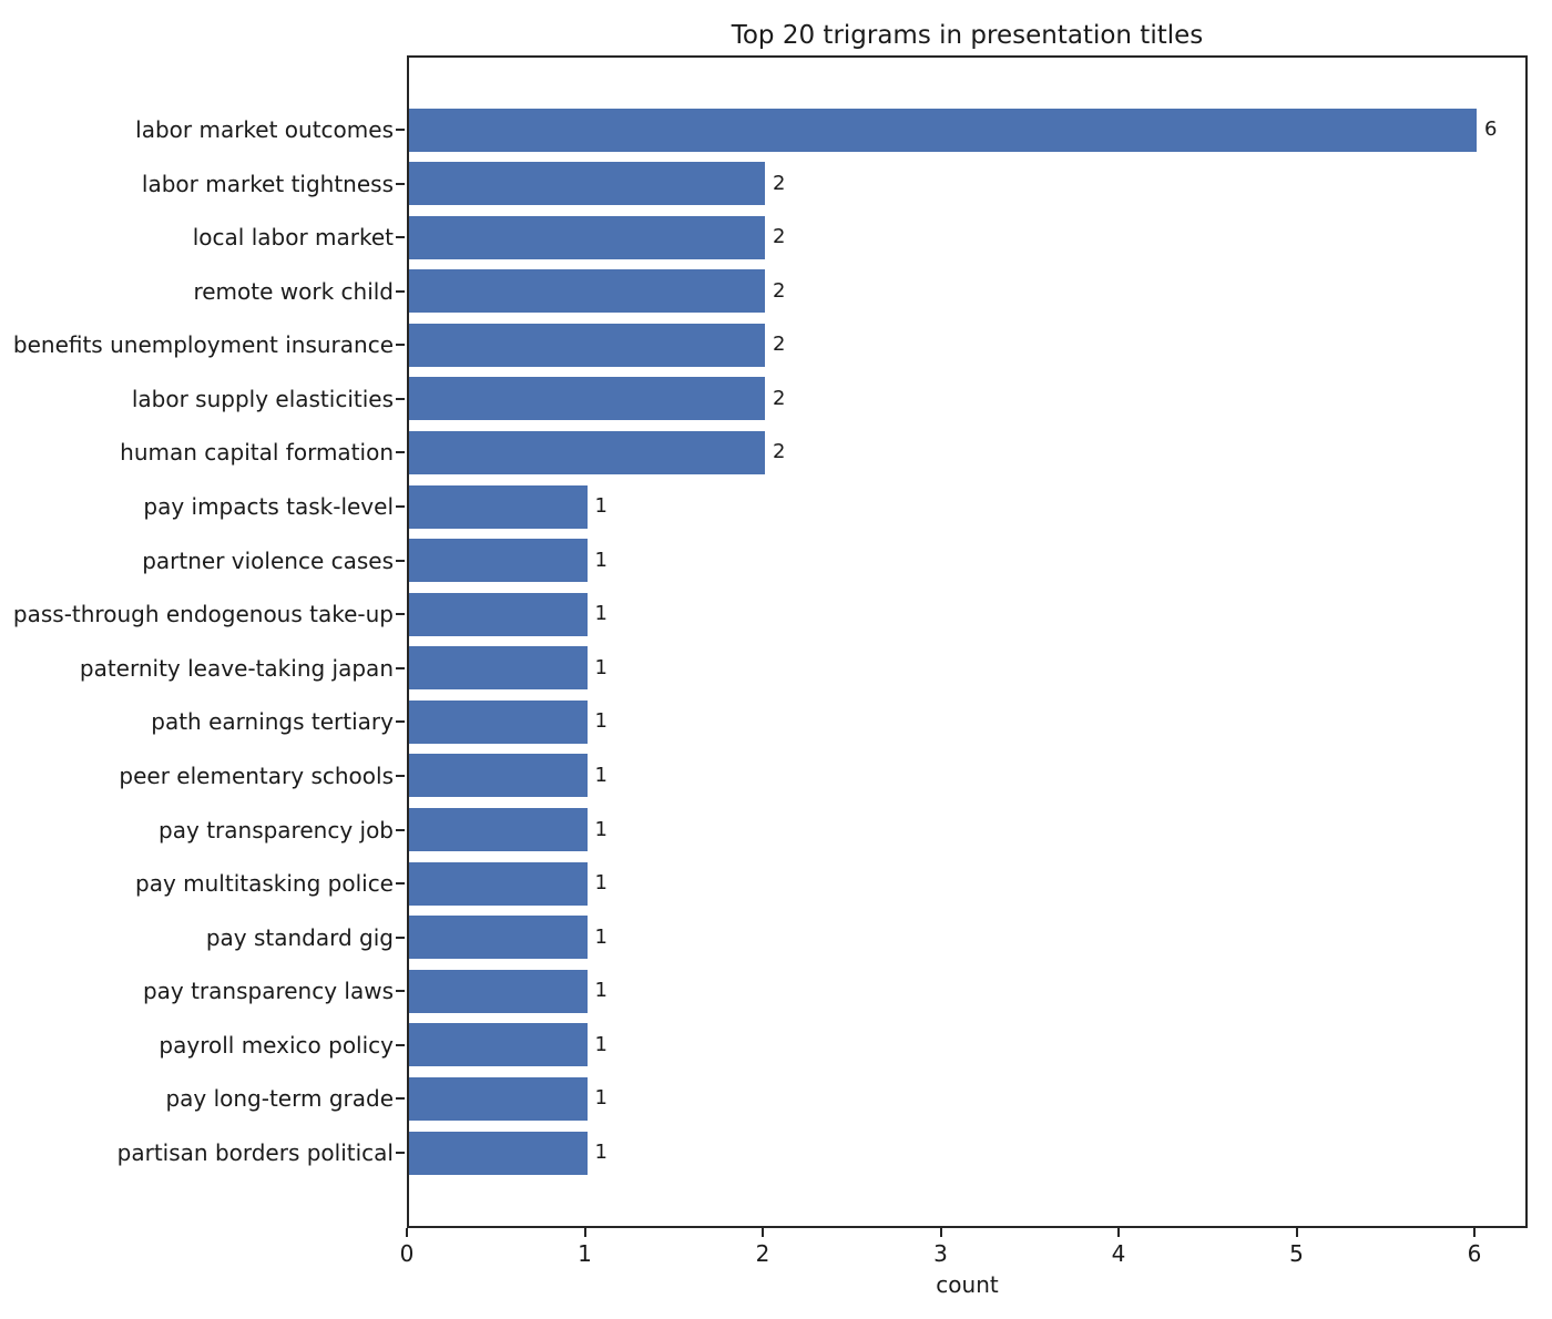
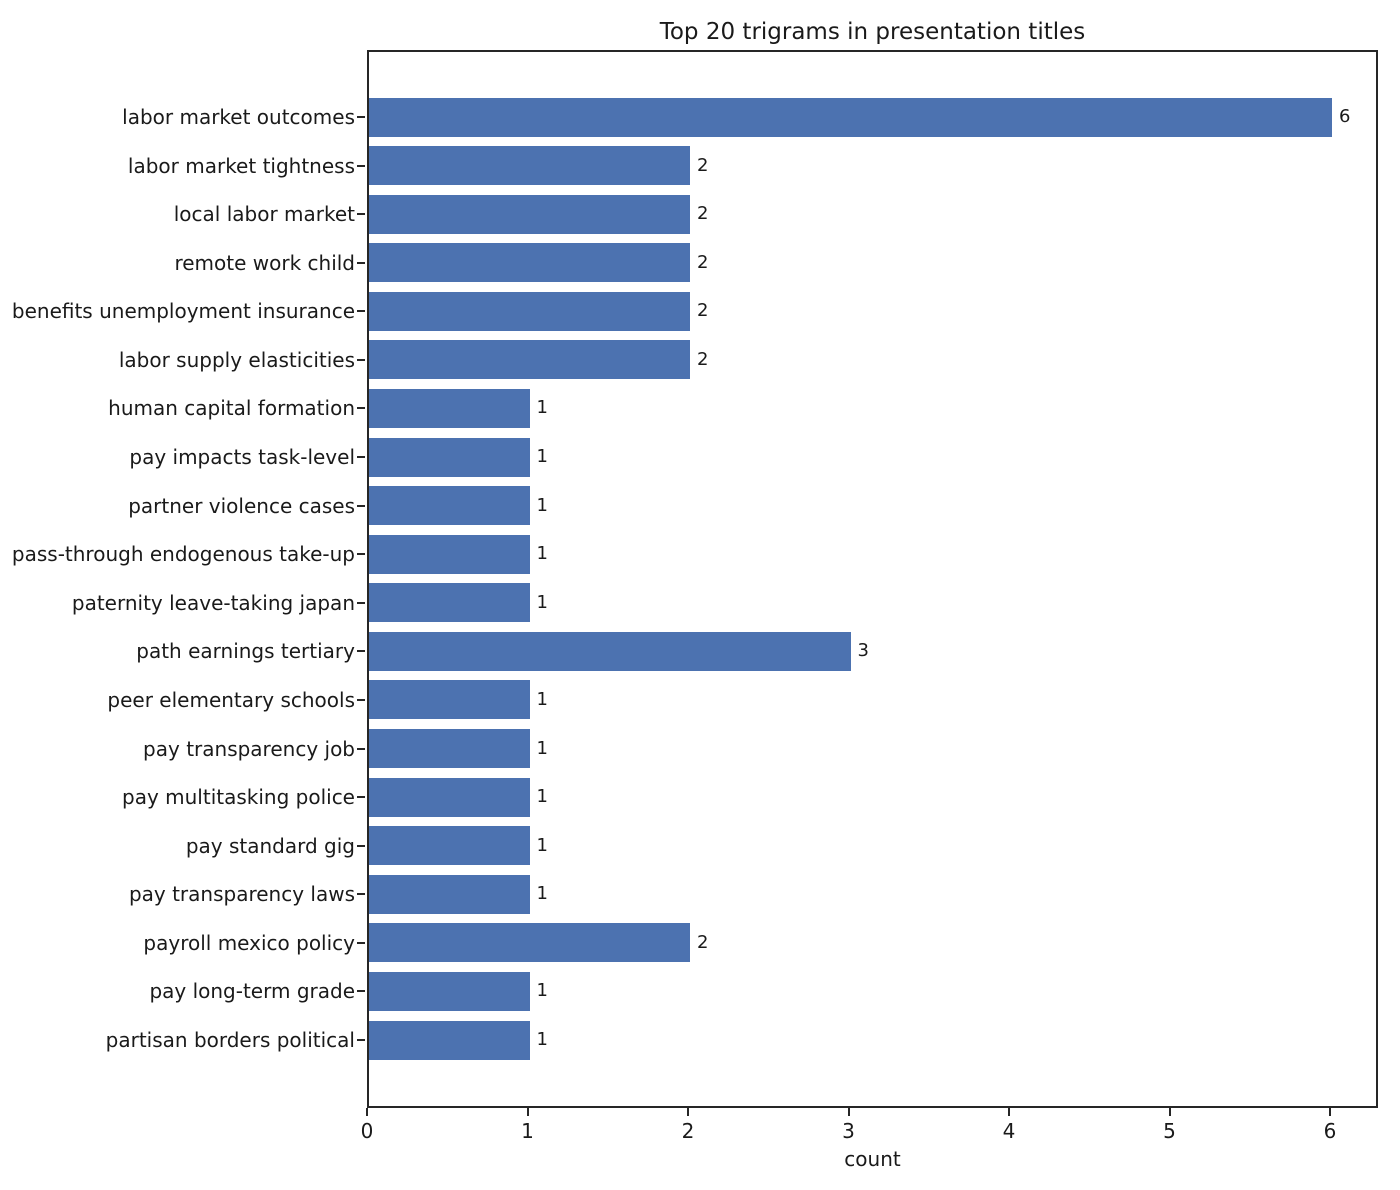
human capital formation: 2 -> 1
path earnings tertiary: 1 -> 3
payroll mexico policy: 1 -> 2
